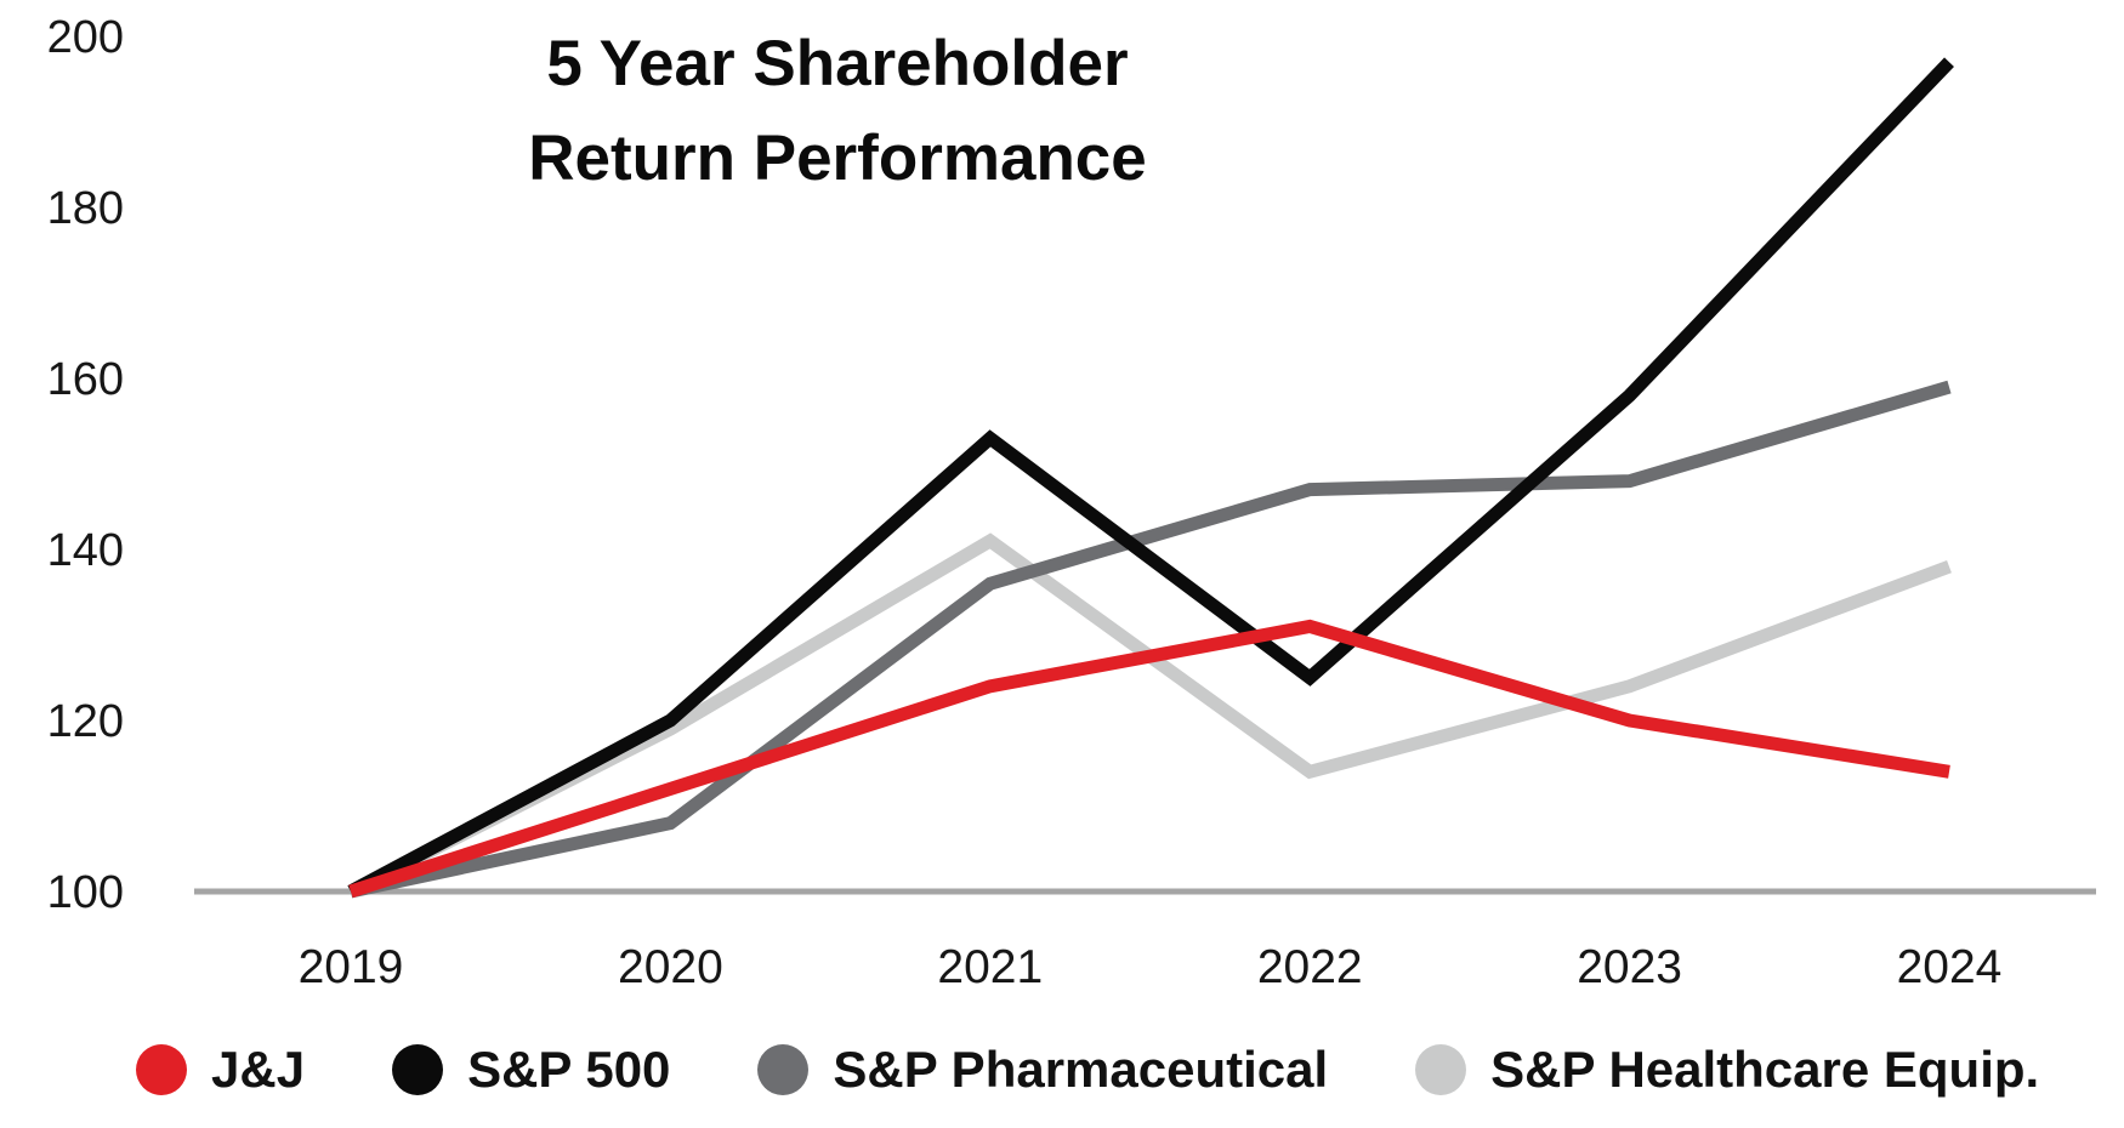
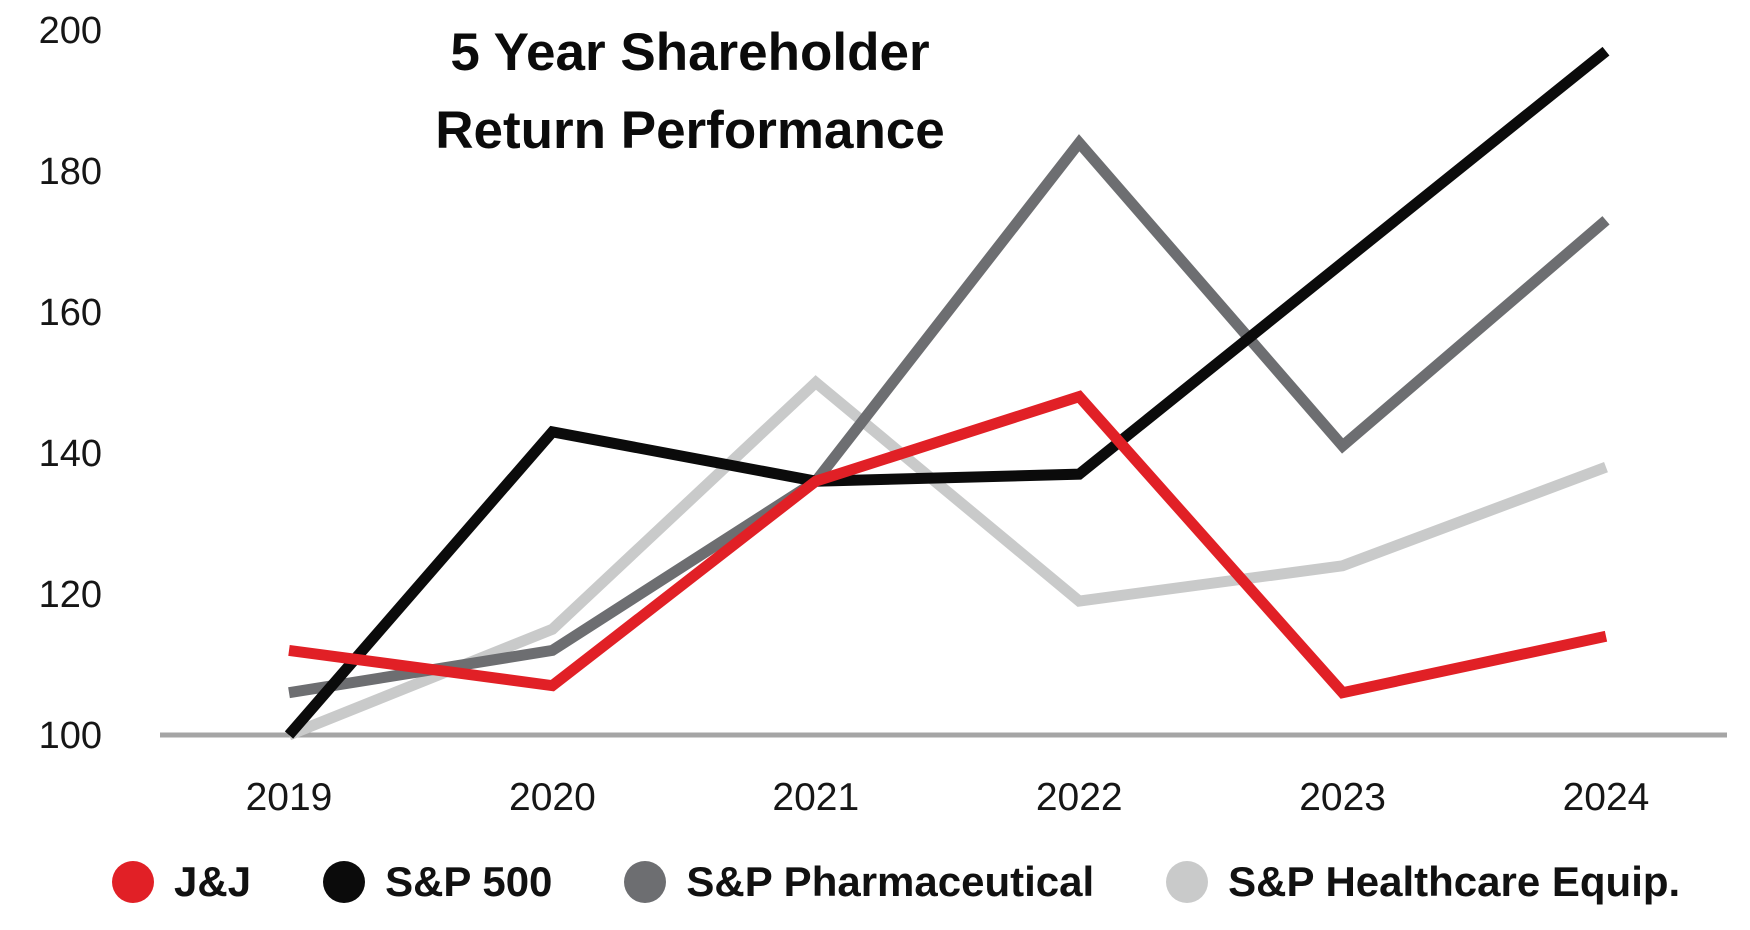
J&J/2019: 100 -> 112
S&P Pharmaceutical/2019: 100 -> 106
J&J/2020: 112 -> 107
S&P 500/2020: 120 -> 143
S&P Pharmaceutical/2020: 108 -> 112
S&P Healthcare Equip./2020: 119 -> 115
J&J/2021: 124 -> 136
S&P 500/2021: 153 -> 136
S&P Healthcare Equip./2021: 141 -> 150
J&J/2022: 131 -> 148
S&P 500/2022: 125 -> 137
S&P Pharmaceutical/2022: 147 -> 184
S&P Healthcare Equip./2022: 114 -> 119
J&J/2023: 120 -> 106
S&P 500/2023: 158 -> 167
S&P Pharmaceutical/2023: 148 -> 141
S&P Pharmaceutical/2024: 159 -> 173
